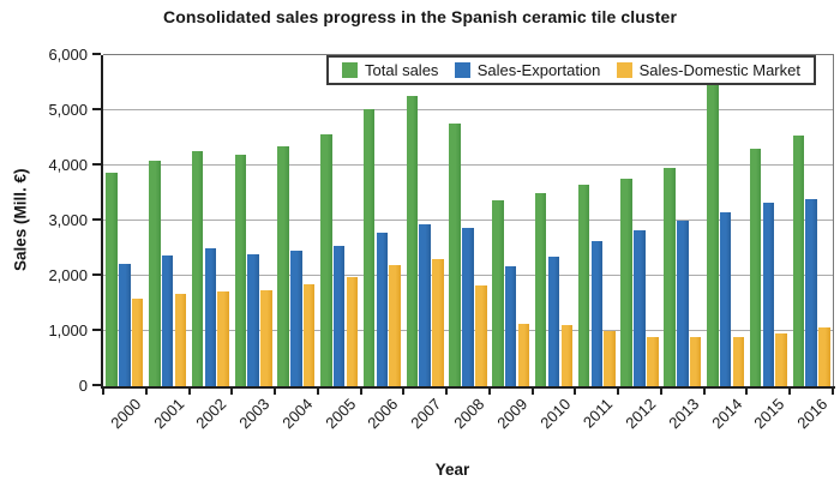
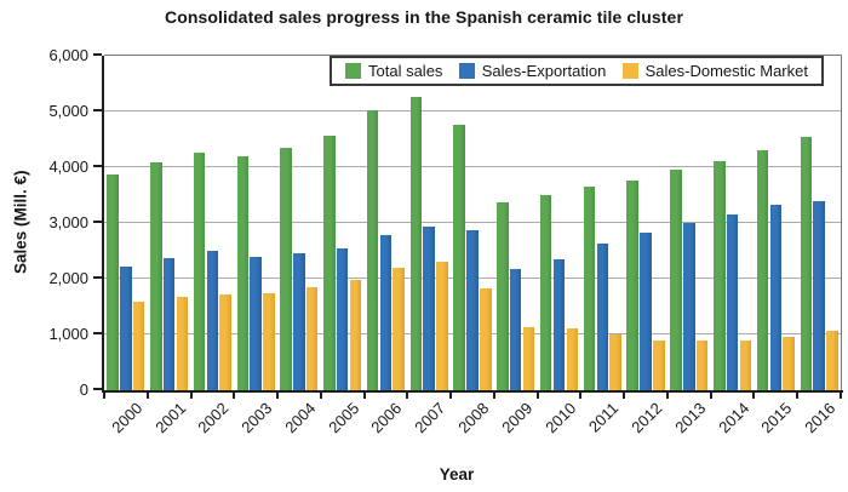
Total sales/2014: 5600 -> 4100
